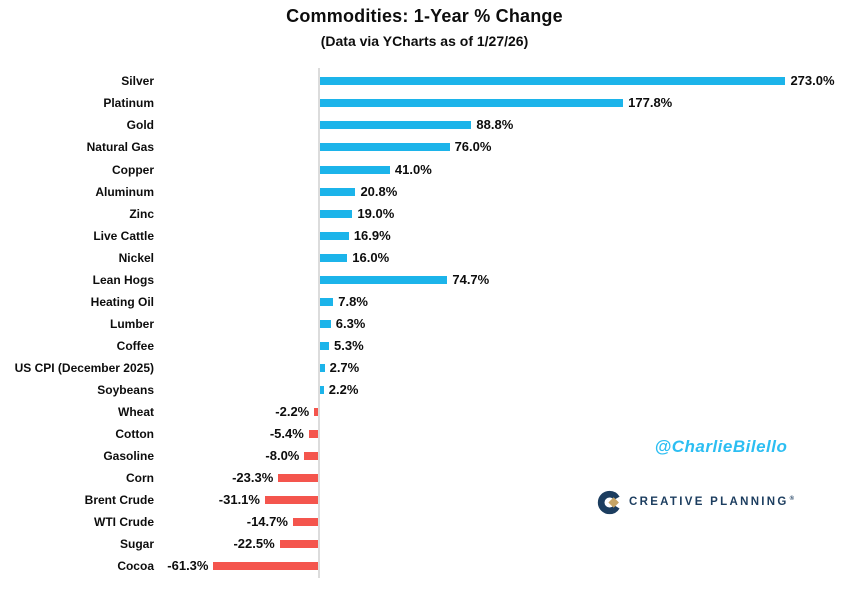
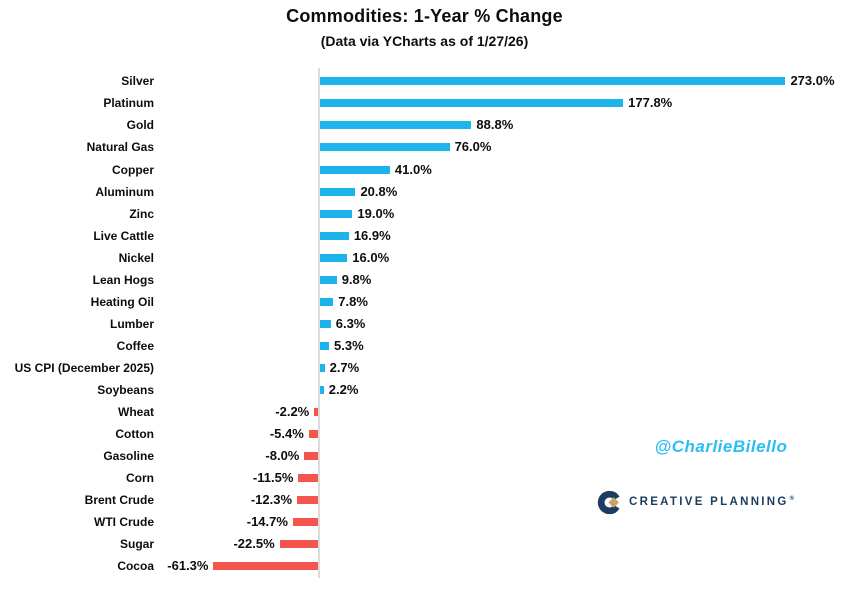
Lean Hogs: 74.7% -> 9.8%
Corn: -23.3% -> -11.5%
Brent Crude: -31.1% -> -12.3%
